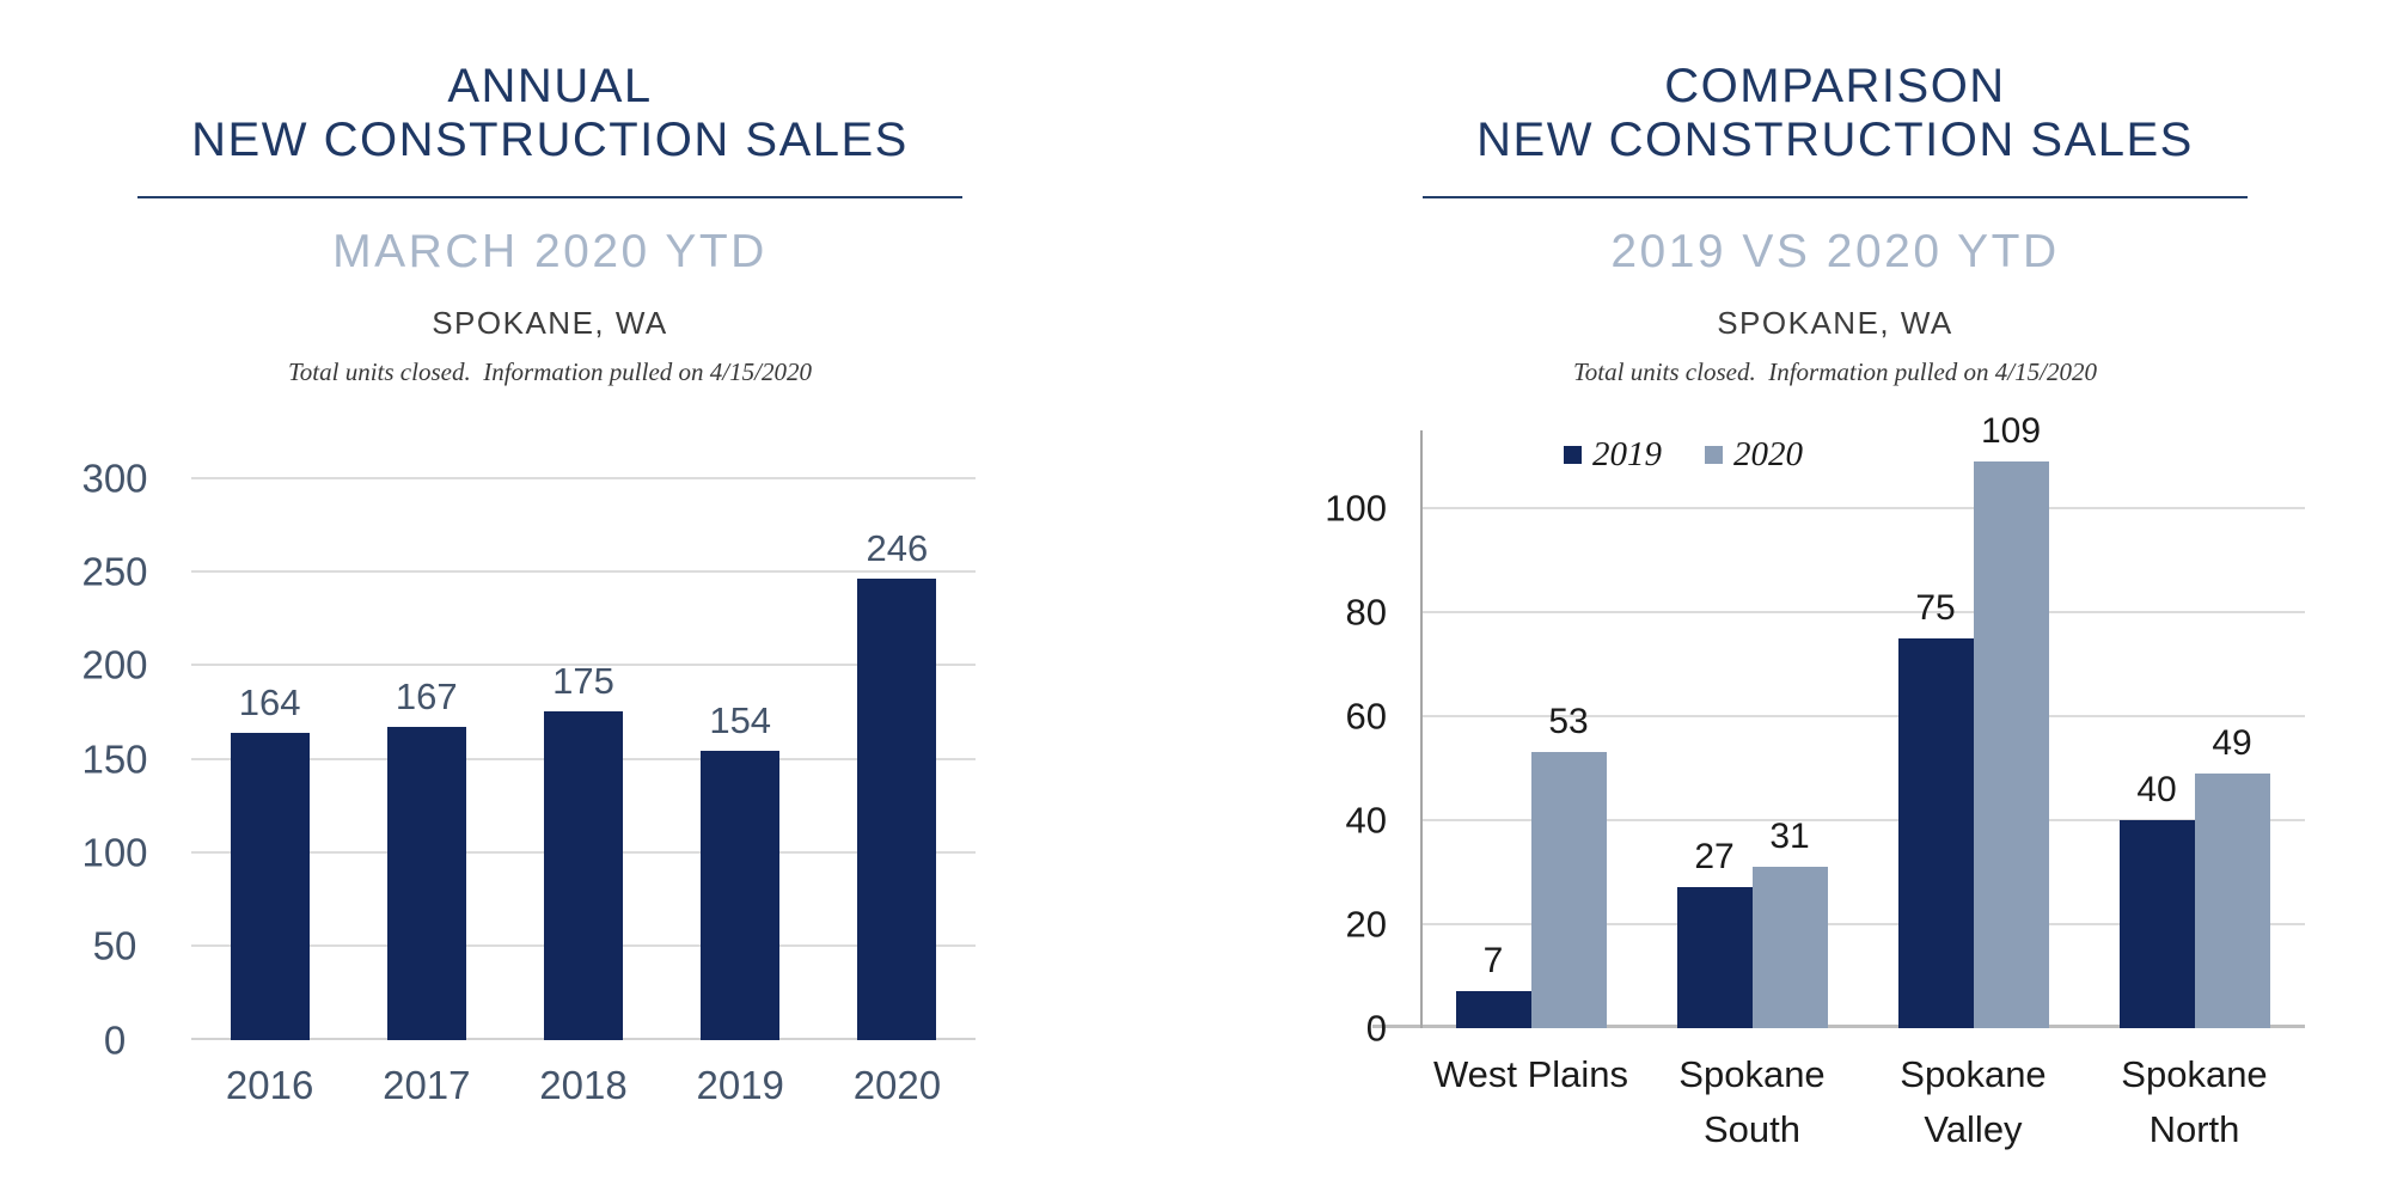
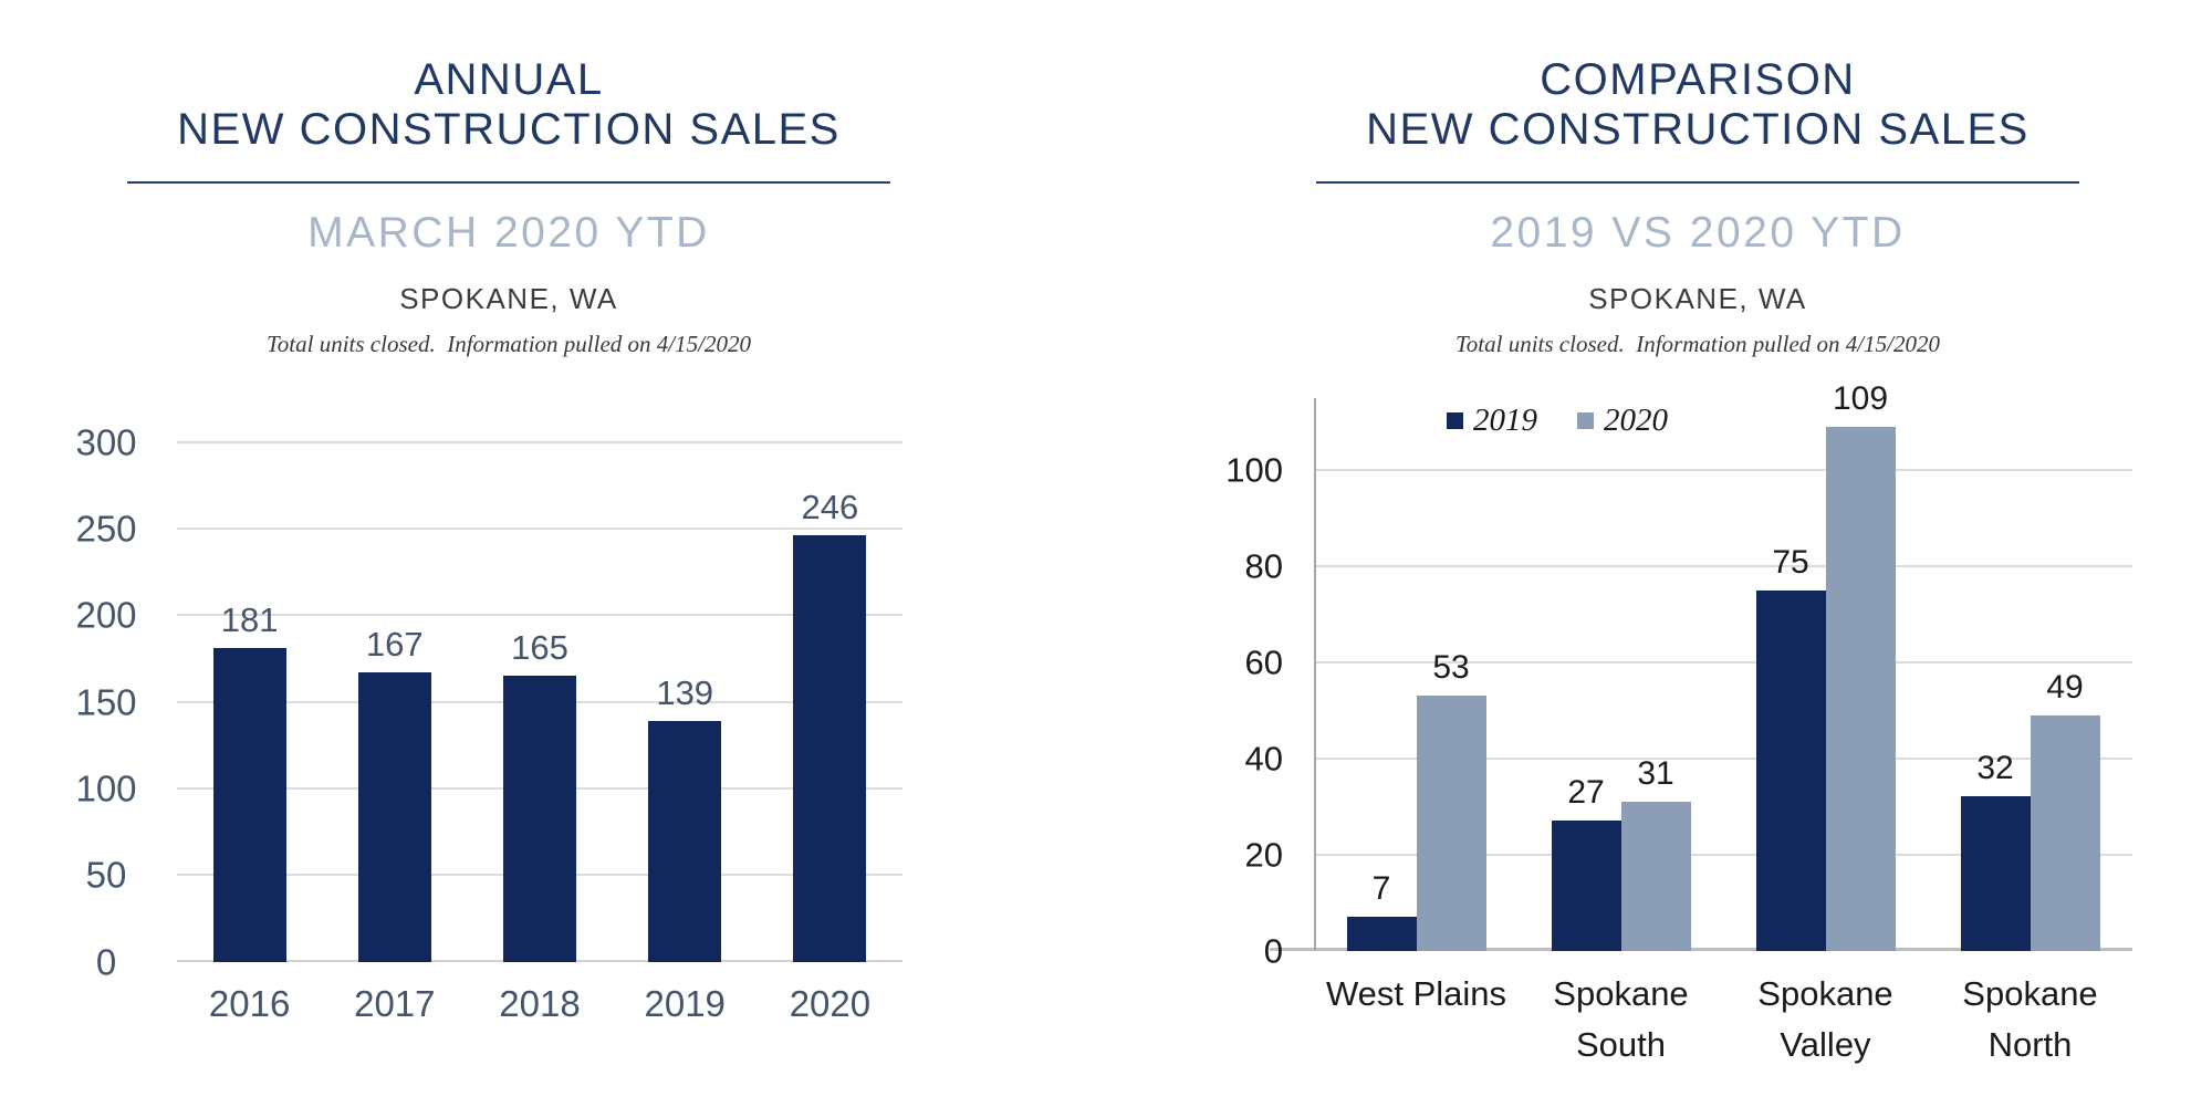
ANNUAL NEW CONSTRUCTION SALES/2016: 164 -> 181
ANNUAL NEW CONSTRUCTION SALES/2018: 175 -> 165
ANNUAL NEW CONSTRUCTION SALES/2019: 154 -> 139
COMPARISON NEW CONSTRUCTION SALES/2019/Spokane North: 40 -> 32
